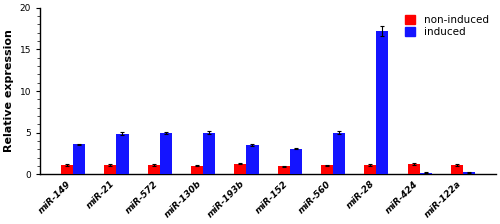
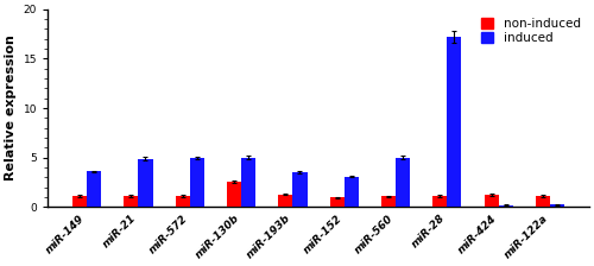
non-induced/miR-130b: 1.1 -> 2.6
